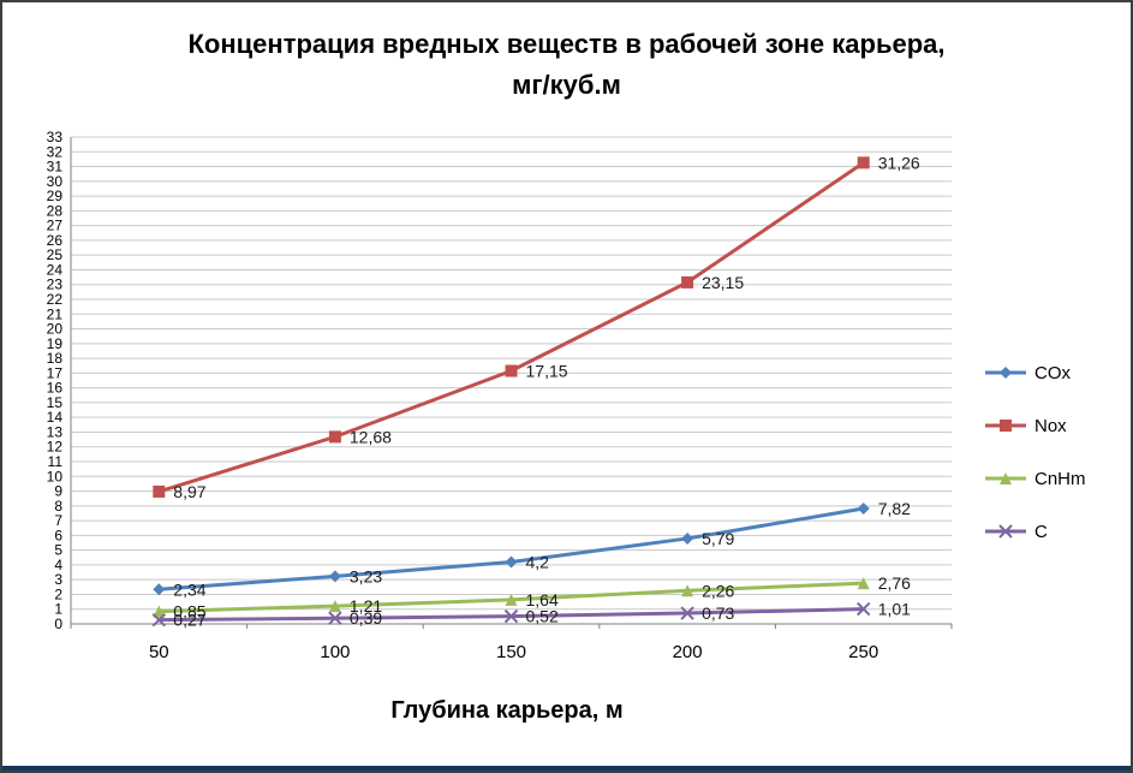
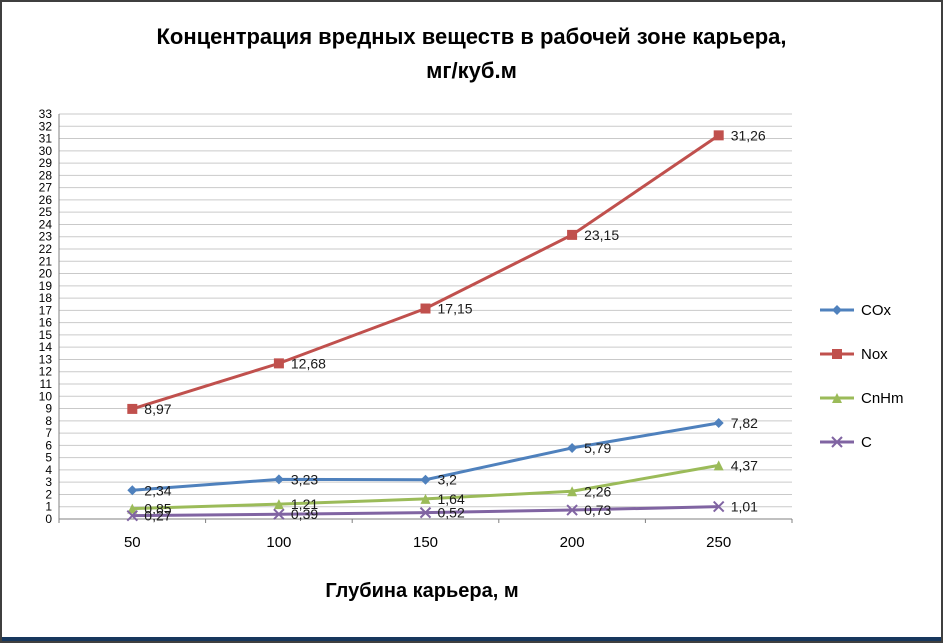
COx/150: 4,2 -> 3,2
CnHm/250: 2,76 -> 4,37
